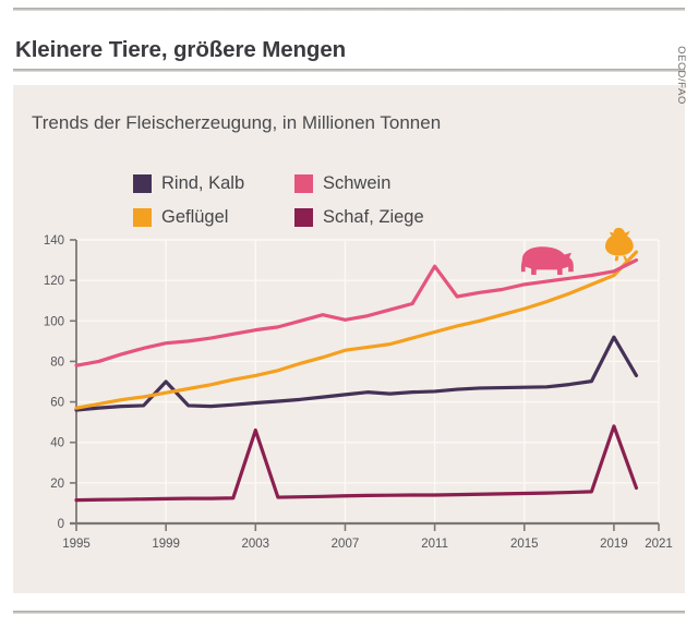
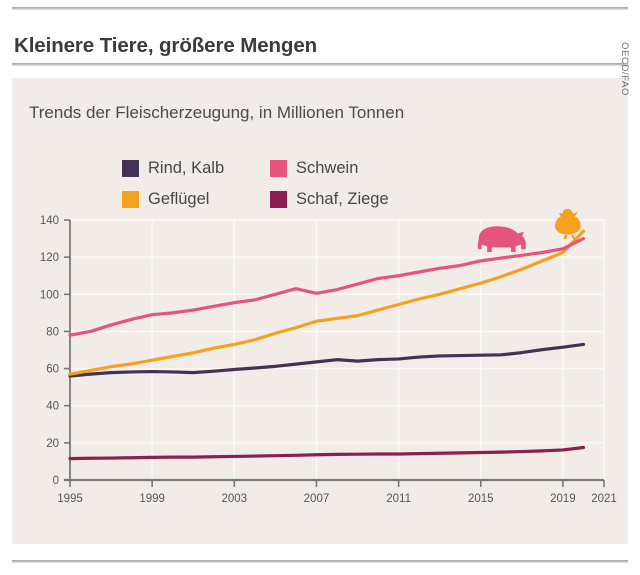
Rind, Kalb/1999: 70 -> 58
Schaf, Ziege/2003: 46 -> 13
Schwein/2011: 127 -> 110
Rind, Kalb/2019: 92 -> 72
Schaf, Ziege/2019: 48 -> 16
